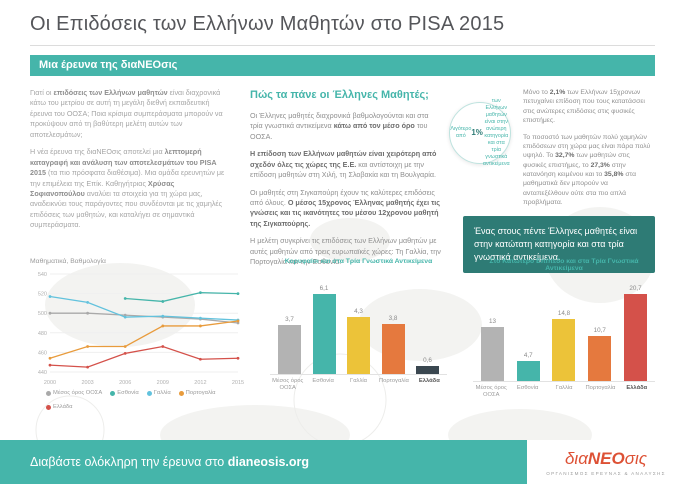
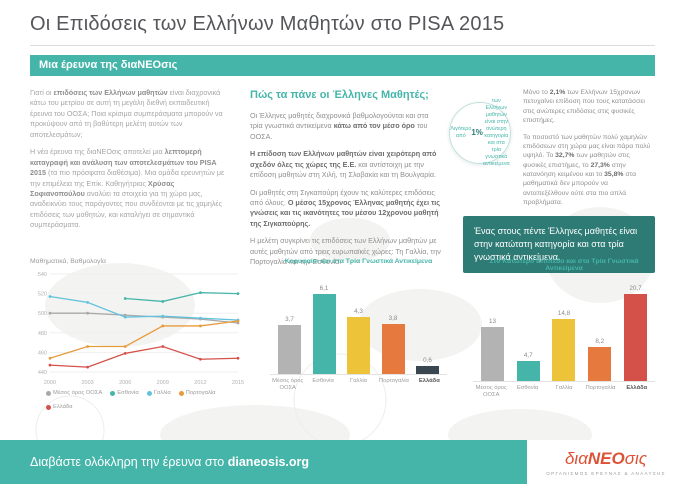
Στο Κατώτερο Επίπεδο και στα Τρία Γνωστικά Αντικείμενα/Πορτογαλία: 10,7 -> 8,2
